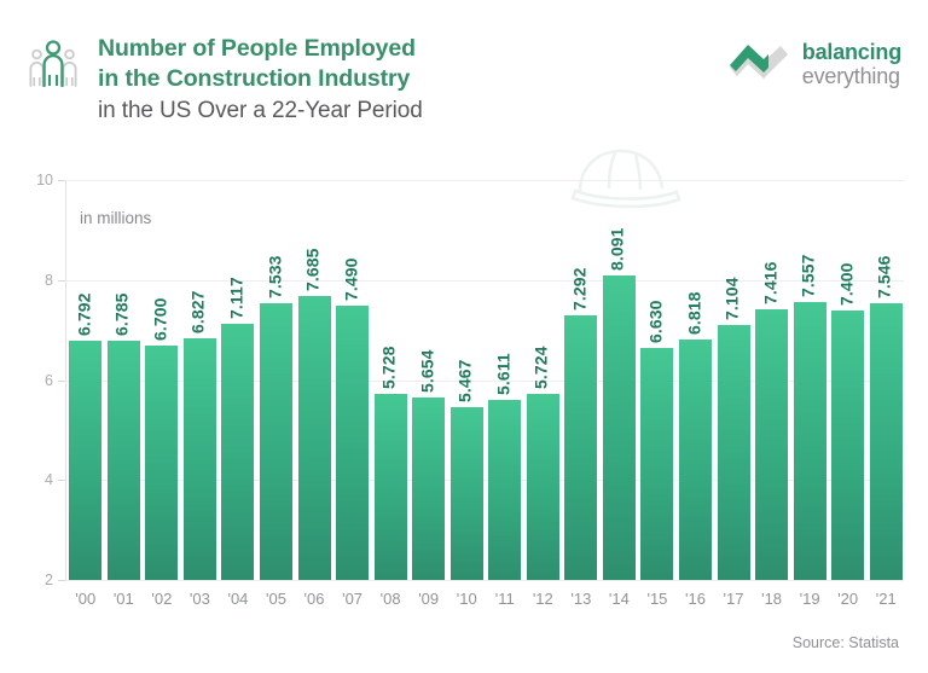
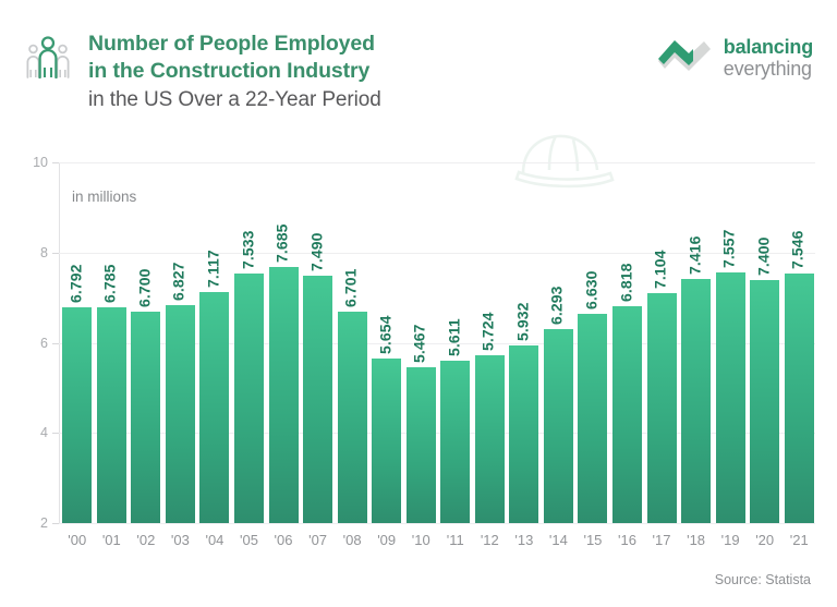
'08: 5.728 -> 6.701
'13: 7.292 -> 5.932
'14: 8.091 -> 6.293
